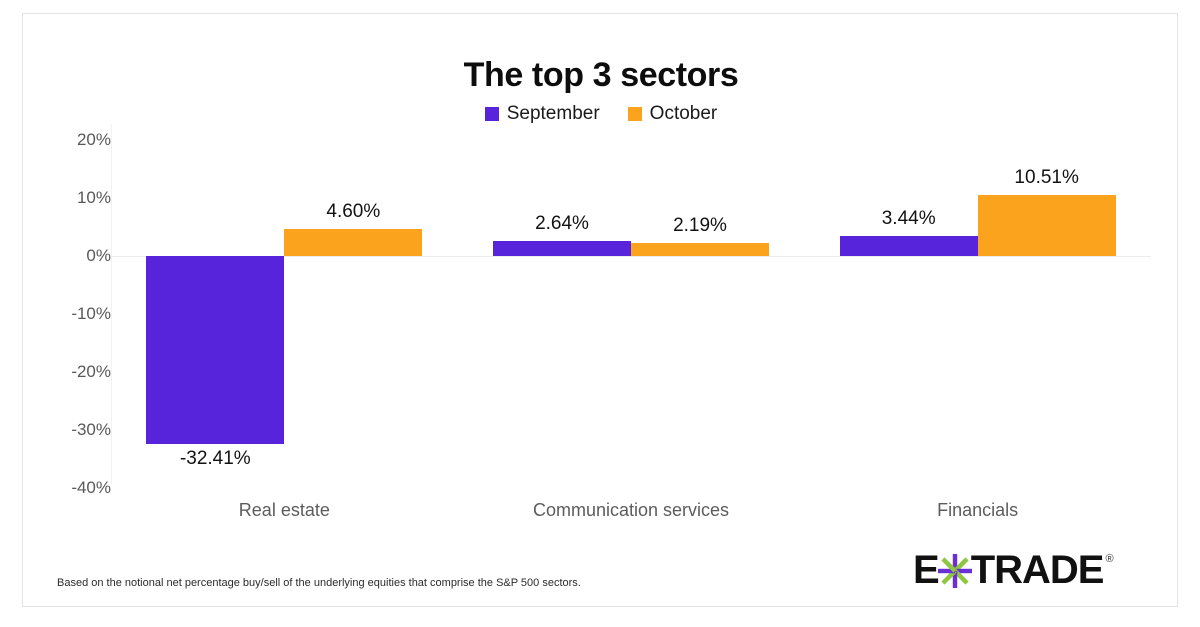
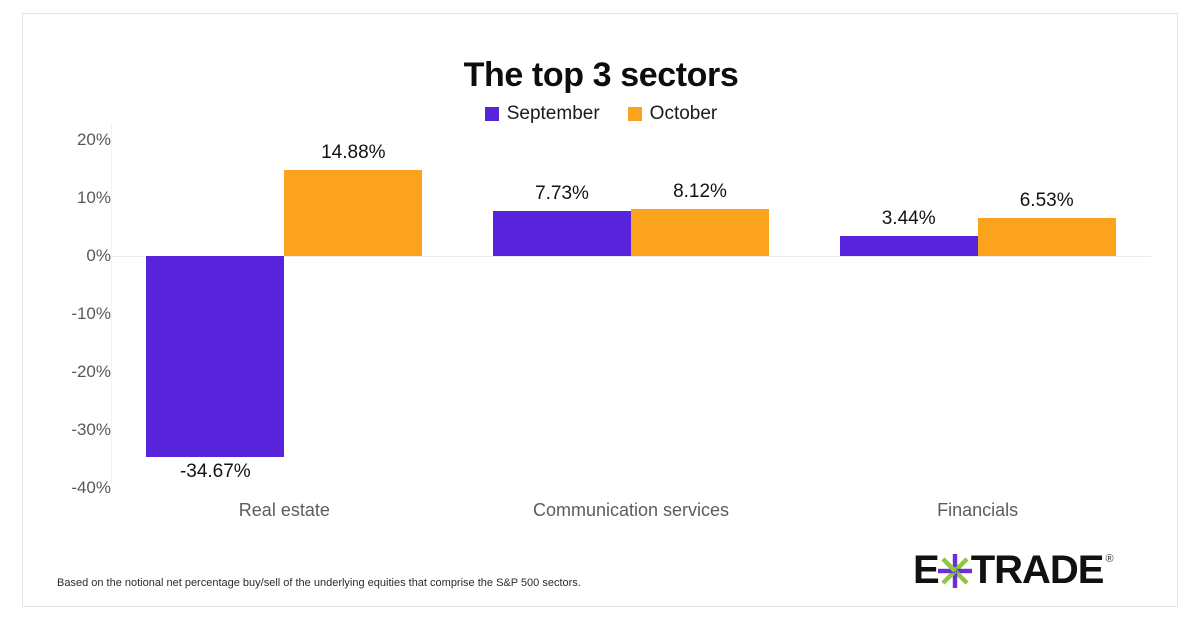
September/Real estate: -32.41% -> -34.67%
October/Real estate: 4.60% -> 14.88%
September/Communication services: 2.64% -> 7.73%
October/Communication services: 2.19% -> 8.12%
October/Financials: 10.51% -> 6.53%
